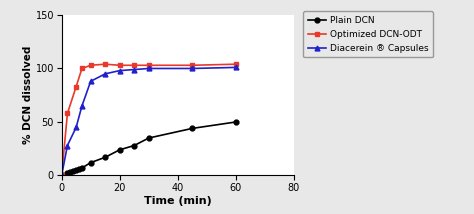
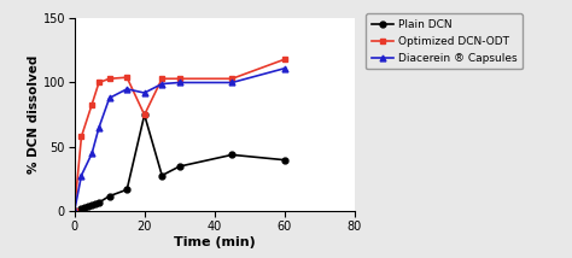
Plain DCN/20: 24 -> 75
Optimized DCN-ODT/20: 103 -> 75
Diacerein ® Capsules/20: 98 -> 92
Plain DCN/60: 50 -> 40
Optimized DCN-ODT/60: 104 -> 118
Diacerein ® Capsules/60: 101 -> 111
